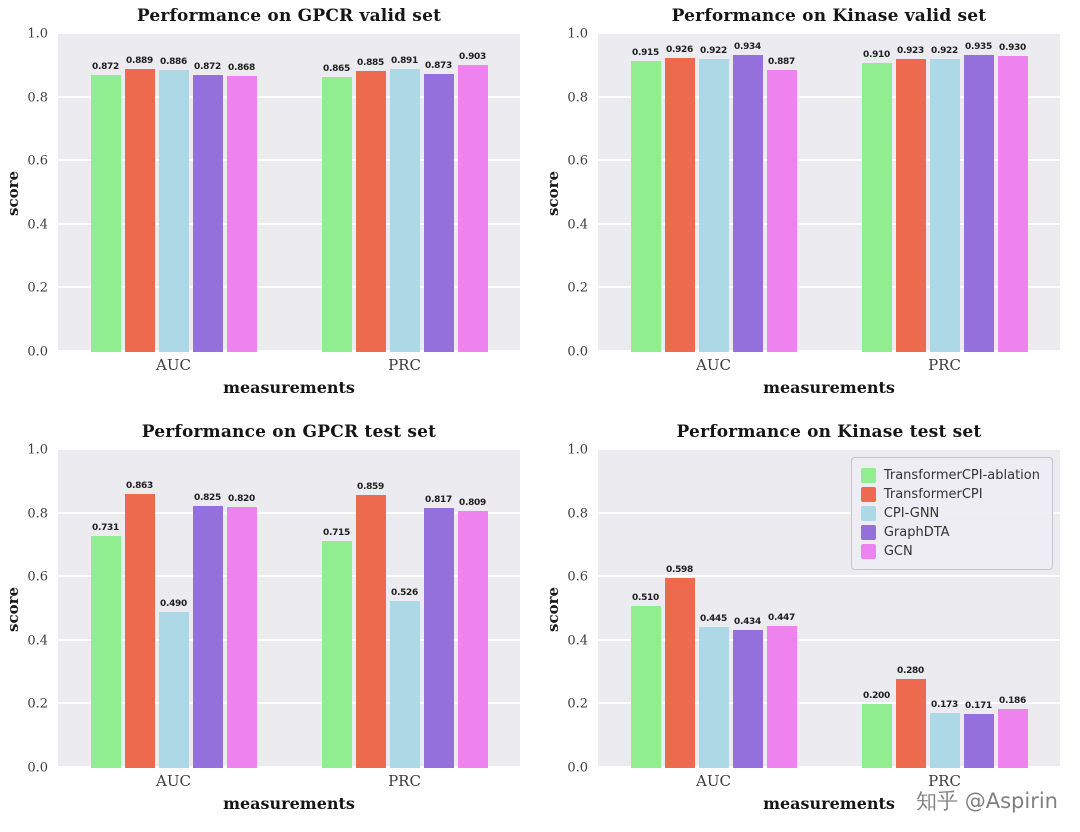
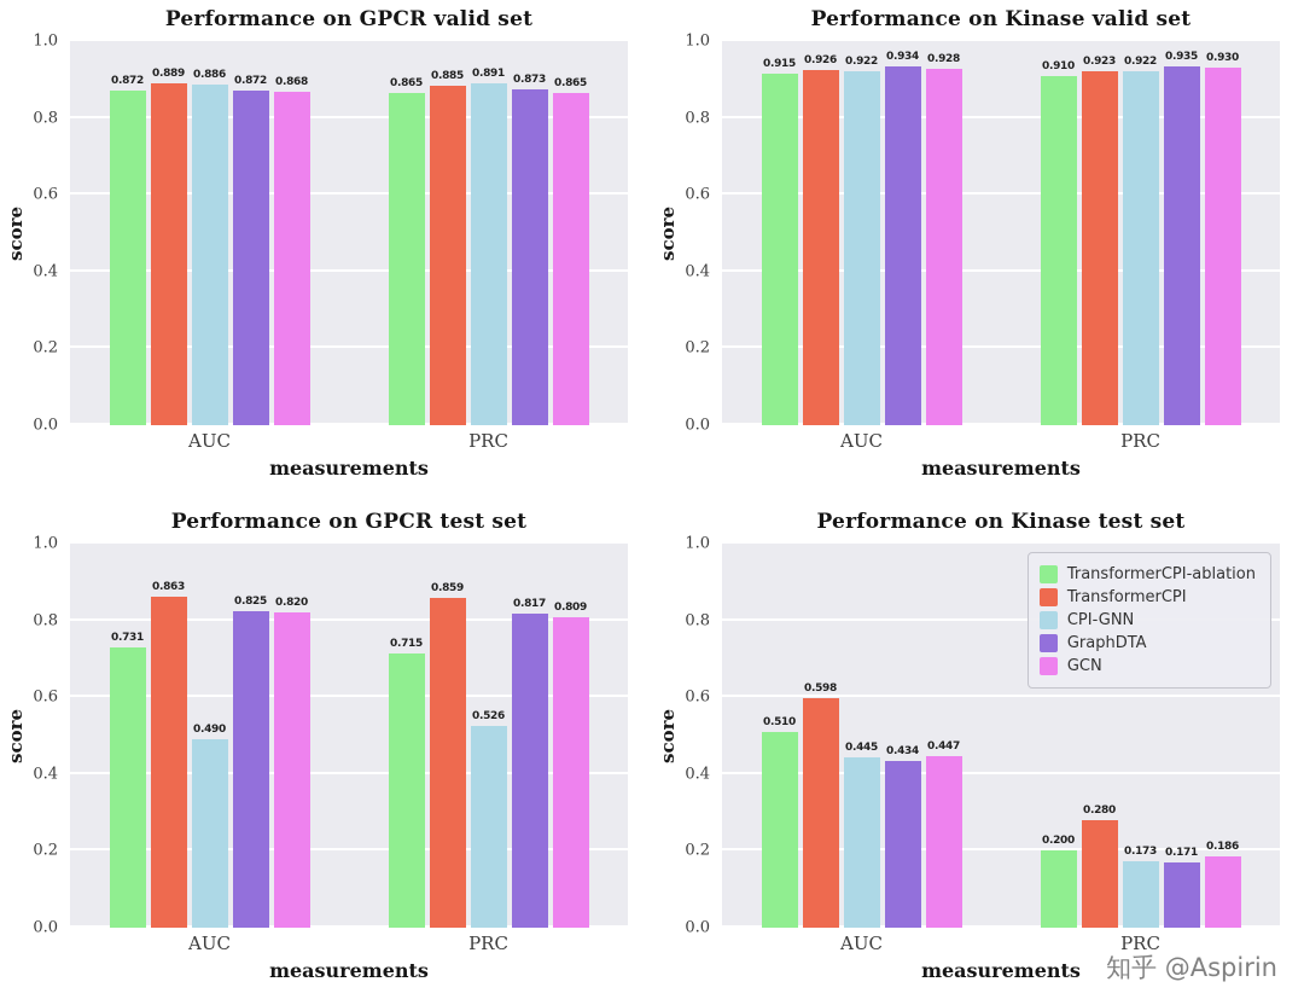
Performance on GPCR valid set/GCN/PRC: 0.903 -> 0.865
Performance on Kinase valid set/GCN/AUC: 0.887 -> 0.928
